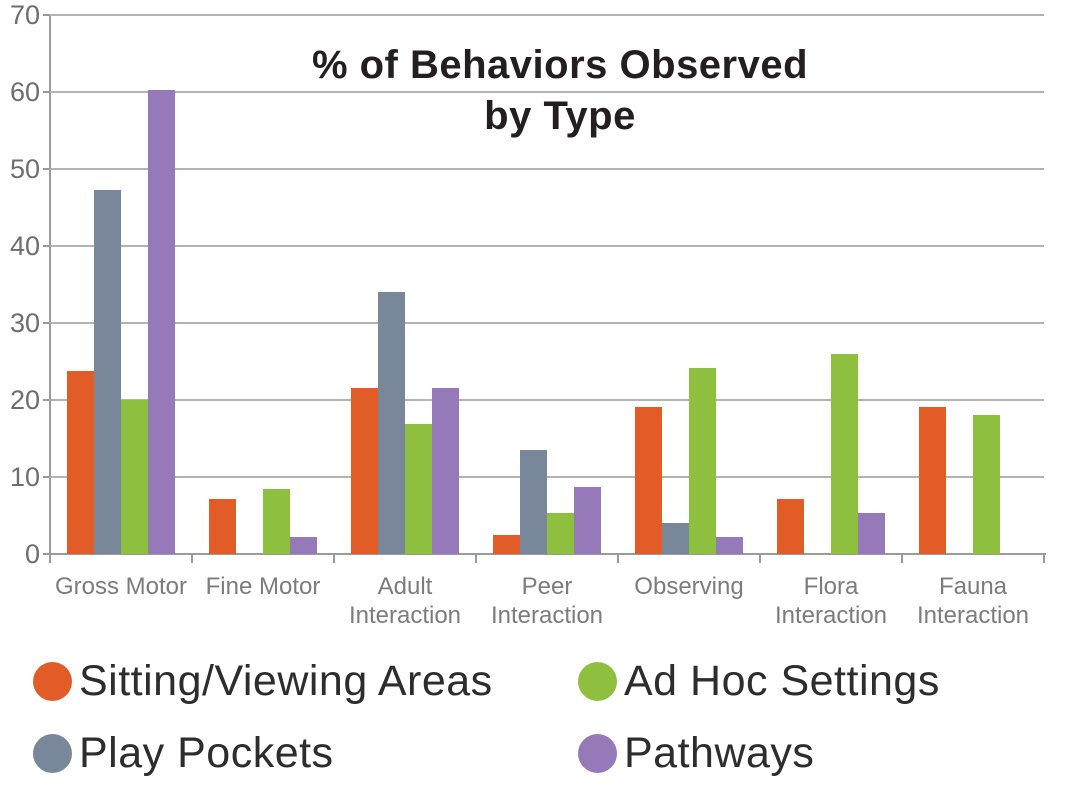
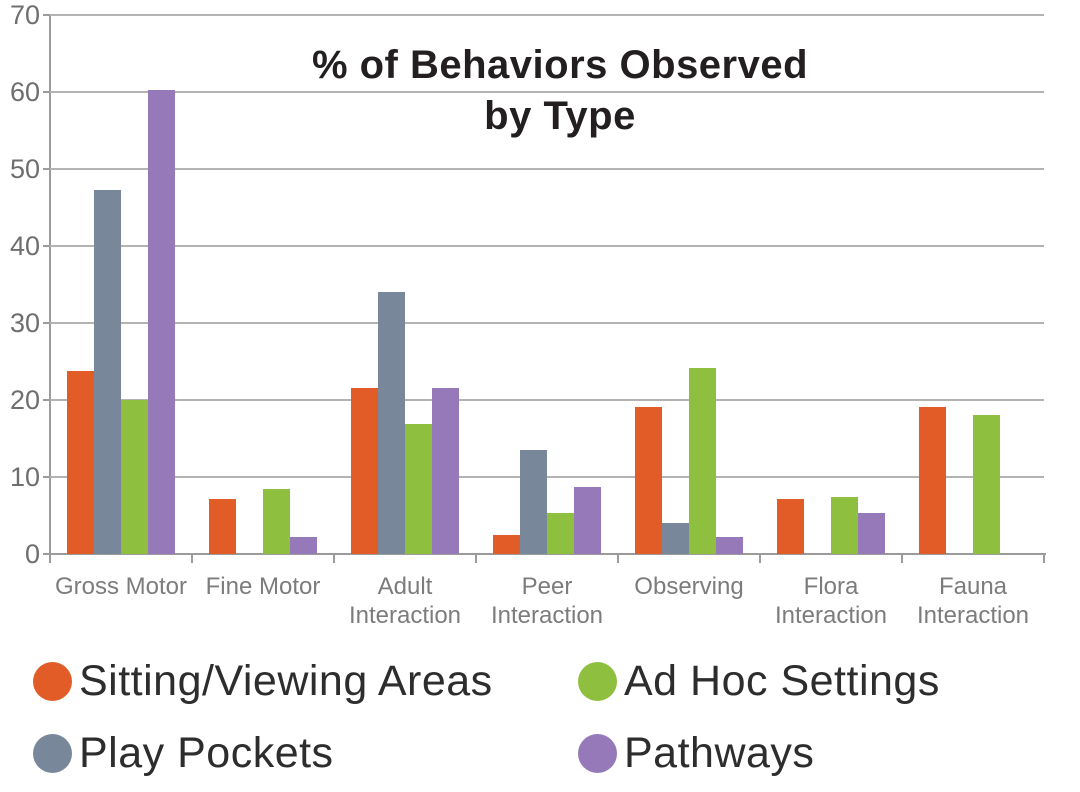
Ad Hoc Settings/Flora Interaction: 26 -> 7
